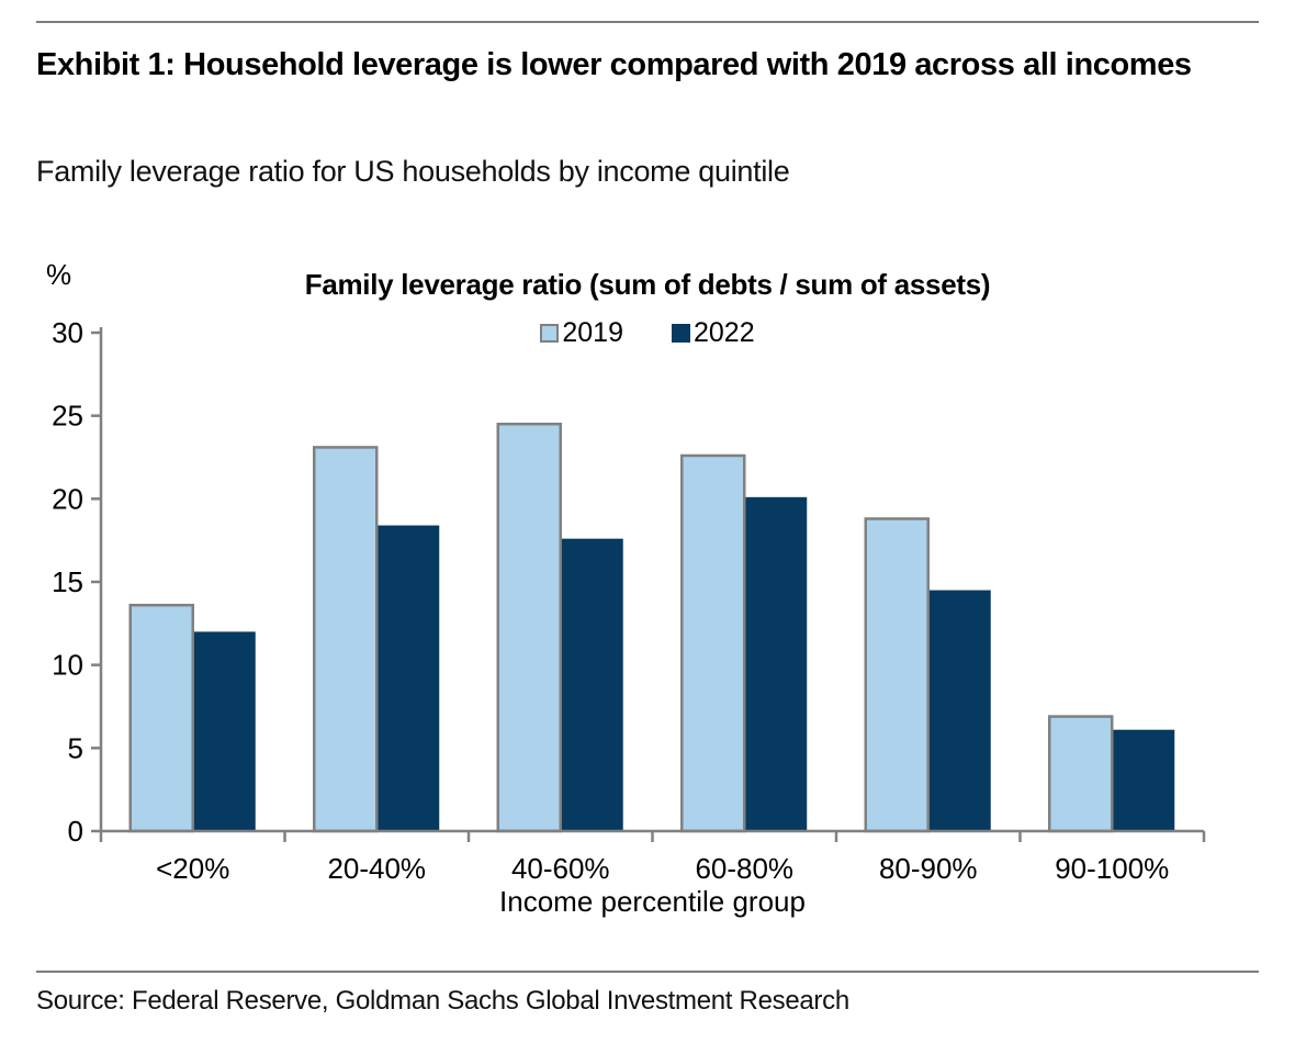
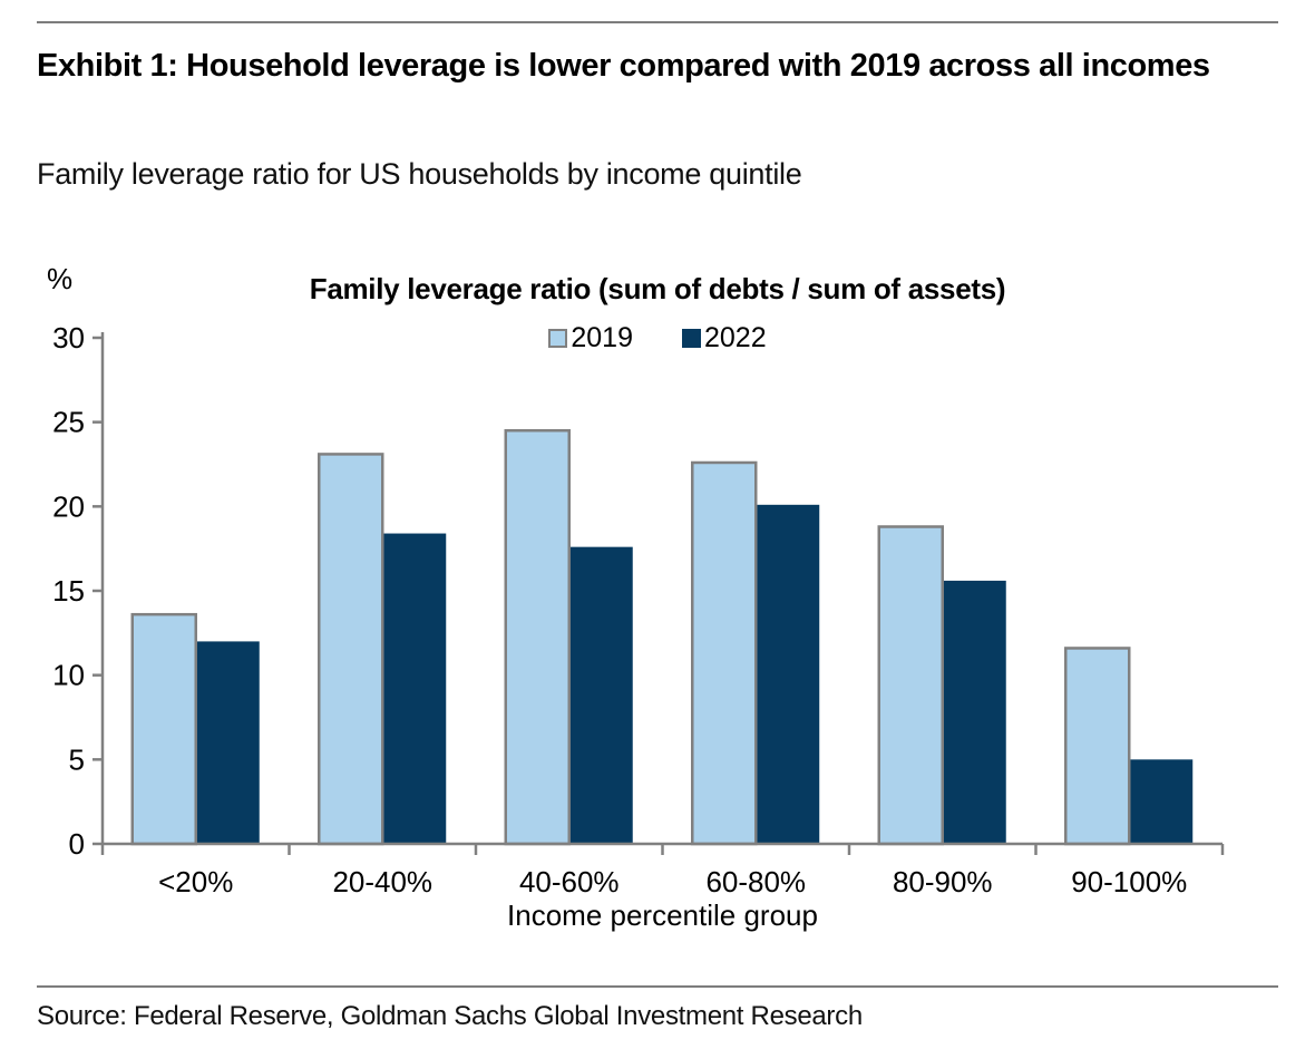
2022/80-90%: 14.5 -> 15.6
2019/90-100%: 6.9 -> 11.6
2022/90-100%: 6.1 -> 5.0
